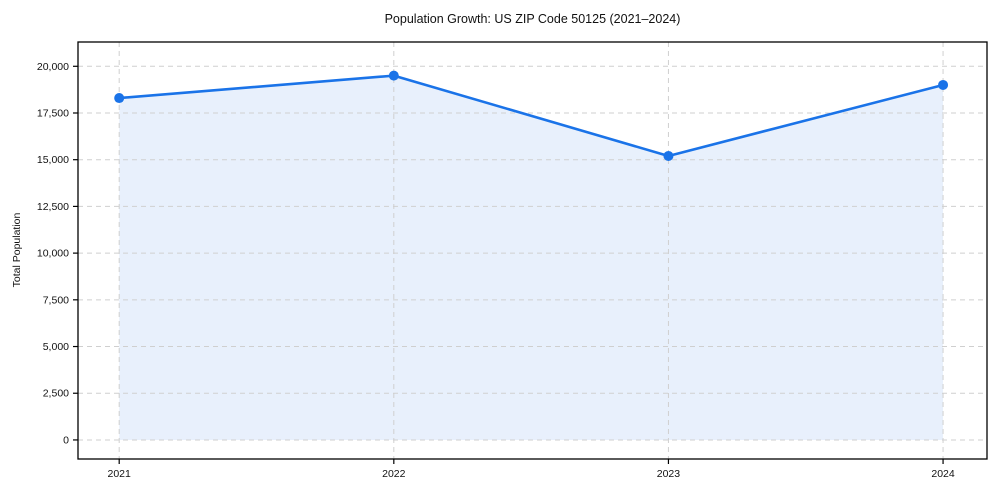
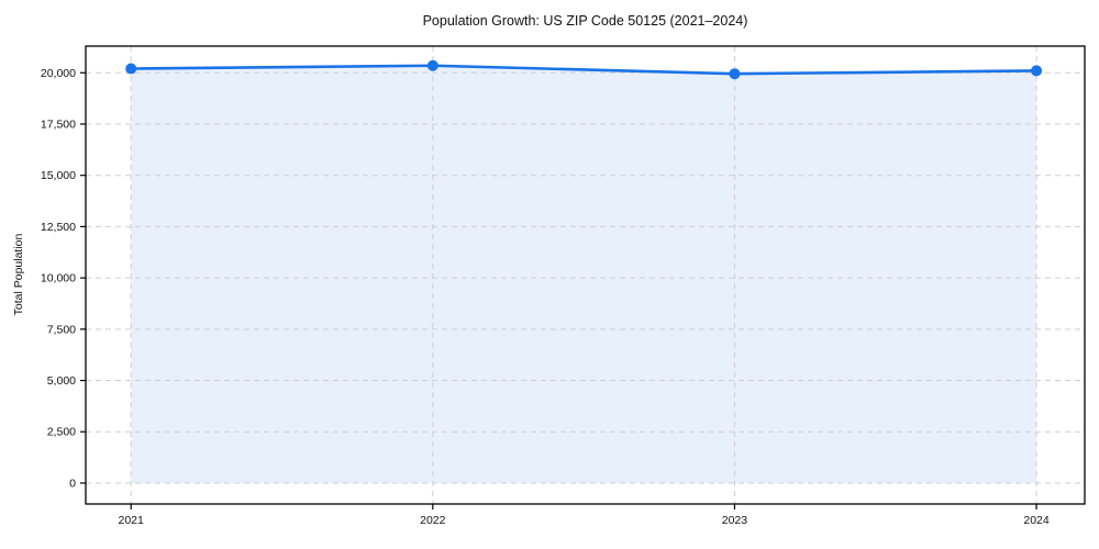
2021: 18300 -> 20200
2022: 19500 -> 20400
2023: 15200 -> 20000
2024: 19000 -> 20100
